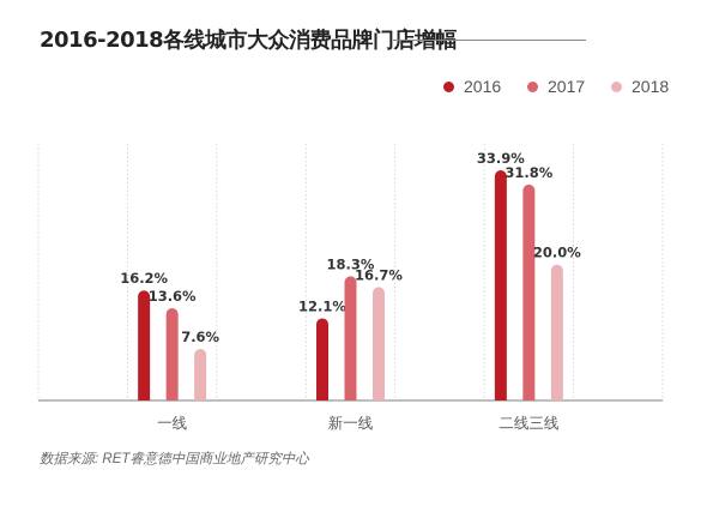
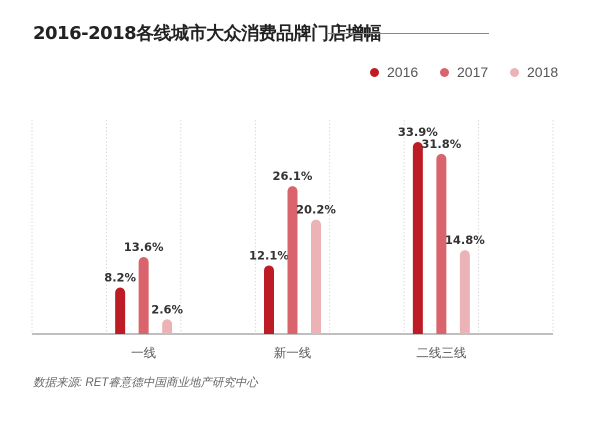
2016/一线: 16.2% -> 8.2%
2018/一线: 7.6% -> 2.6%
2017/新一线: 18.3% -> 26.1%
2018/新一线: 16.7% -> 20.2%
2018/二线三线: 20.0% -> 14.8%
